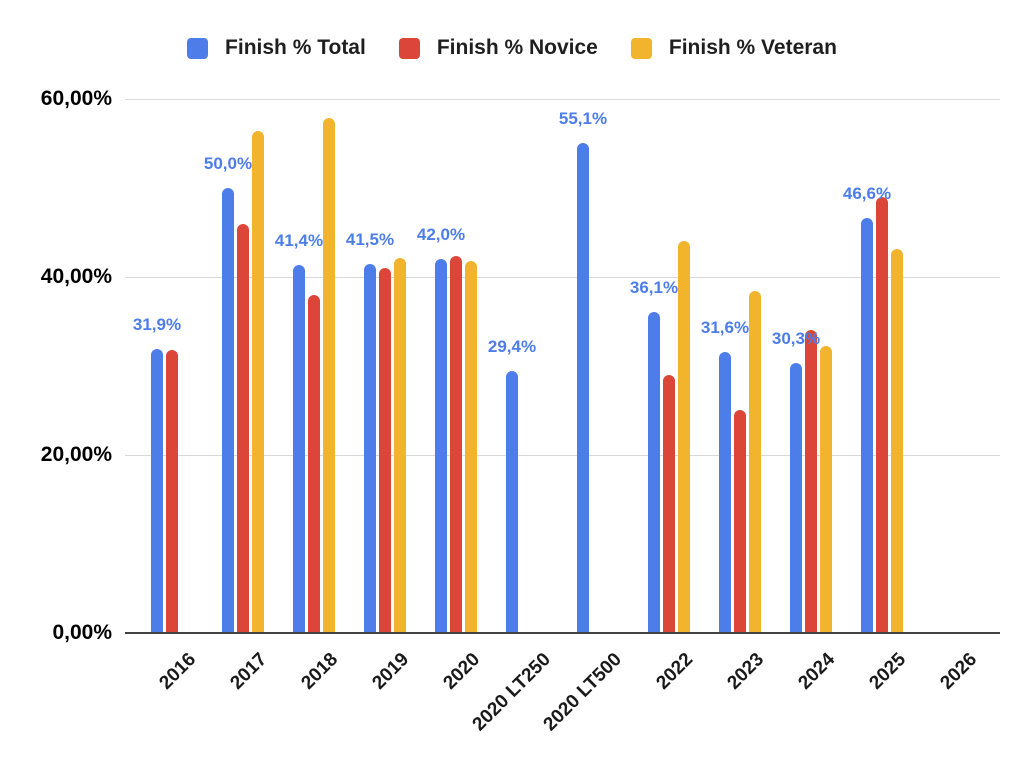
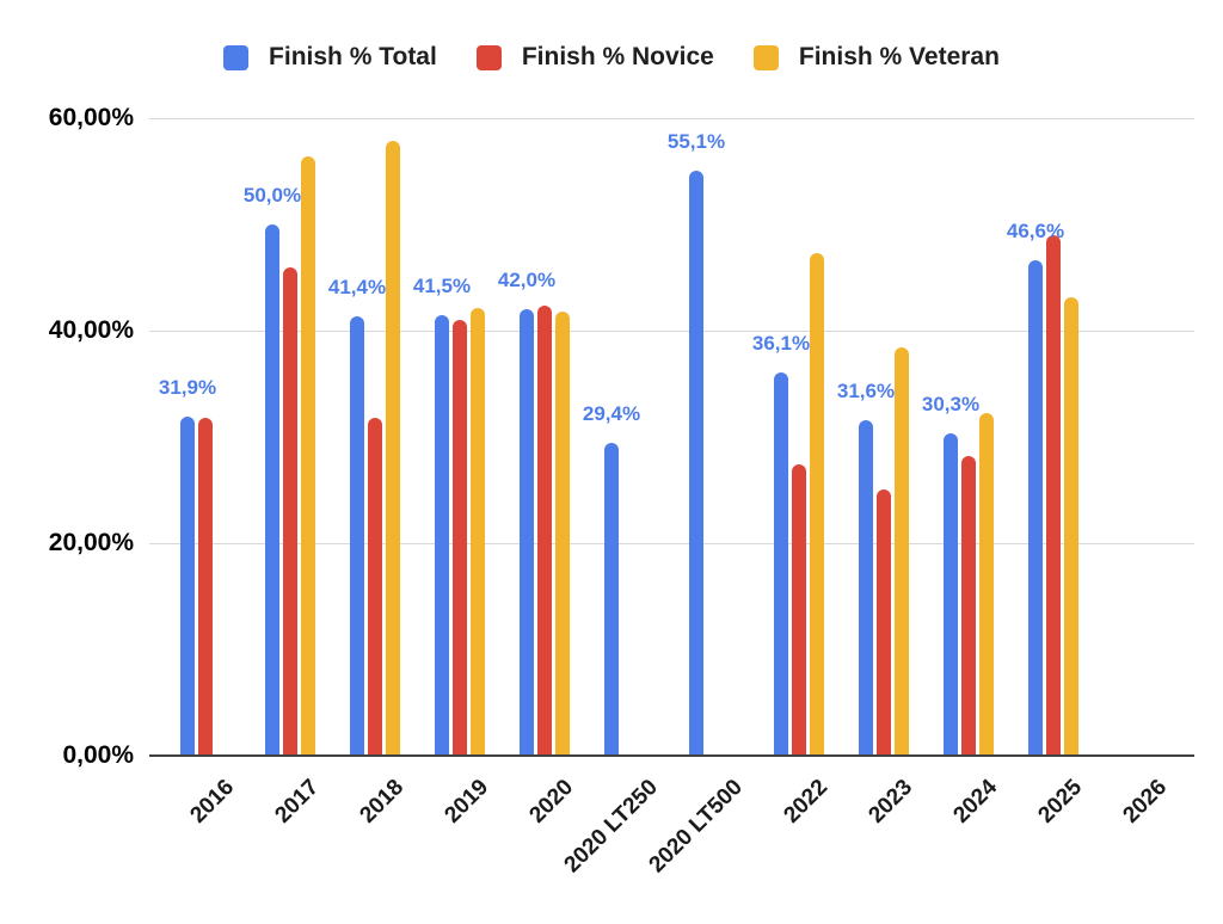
Finish % Novice/2018: 38% -> 32%
Finish % Novice/2022: 29% -> 27%
Finish % Veteran/2022: 44% -> 47%
Finish % Novice/2024: 34% -> 28%
